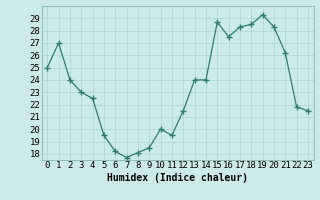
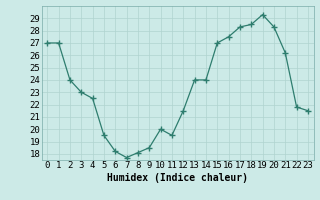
0: 25.0 -> 27.0
15: 28.7 -> 27.0
